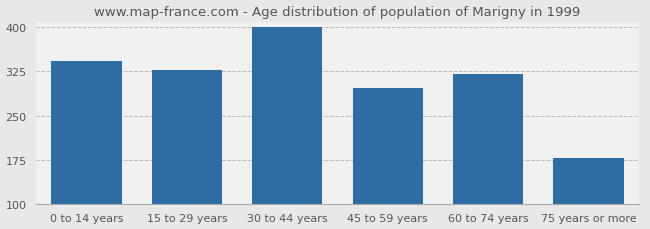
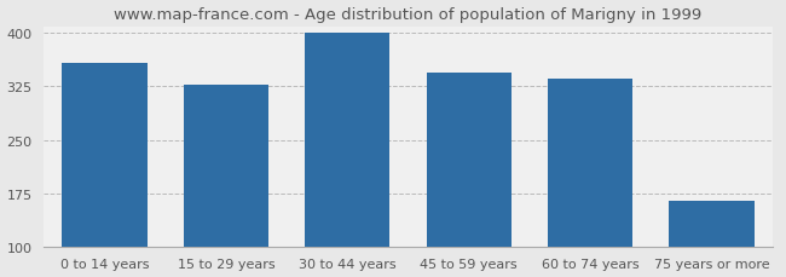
0 to 14 years: 342 -> 358
45 to 59 years: 297 -> 344
60 to 74 years: 320 -> 336
75 years or more: 178 -> 164
